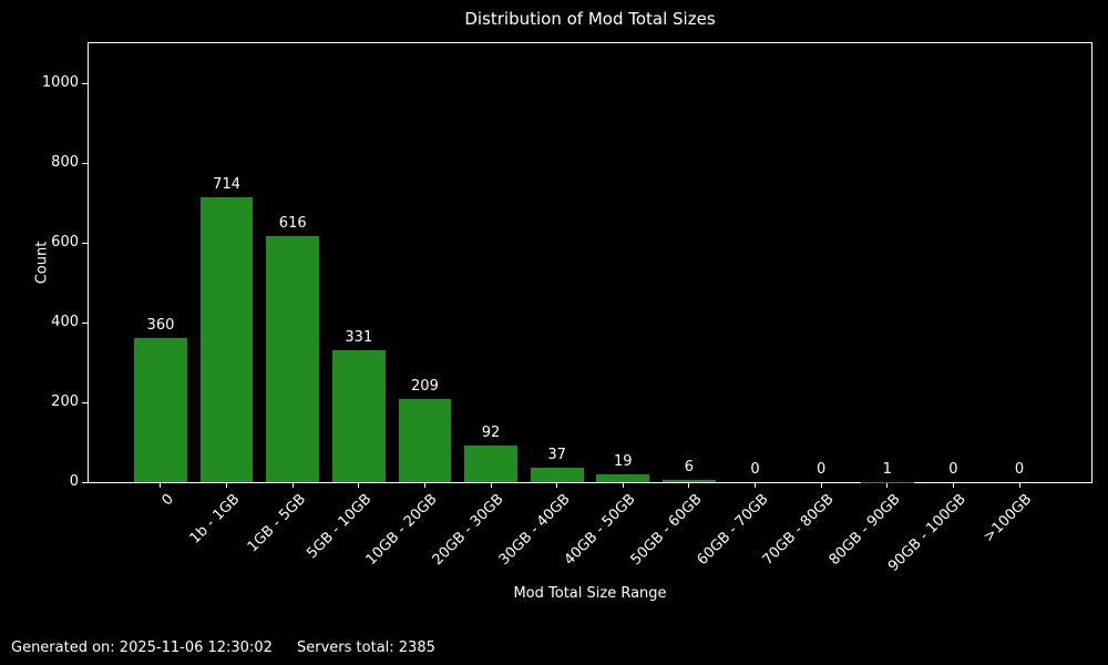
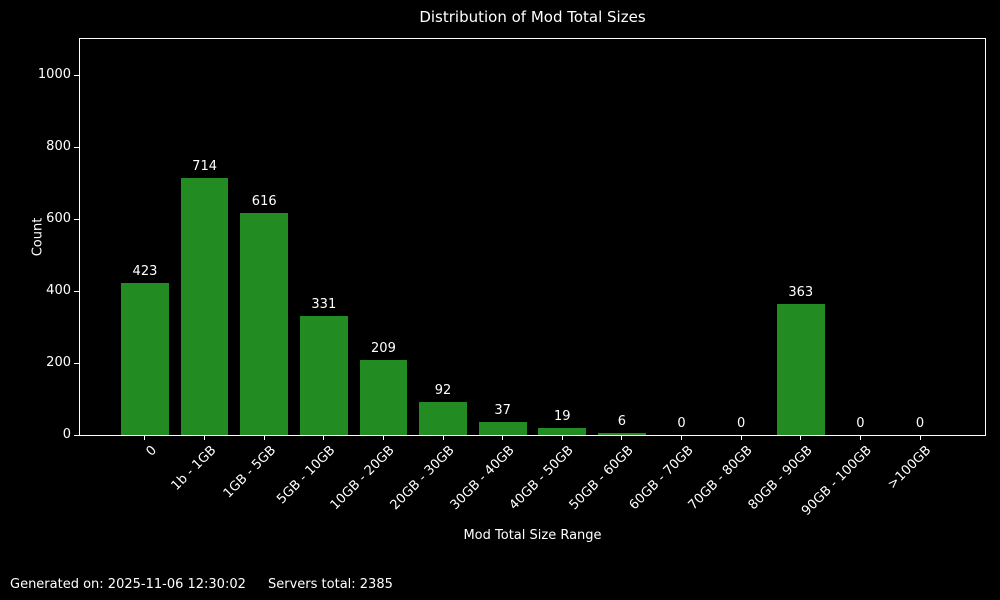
0: 360 -> 423
80GB - 90GB: 1 -> 363
